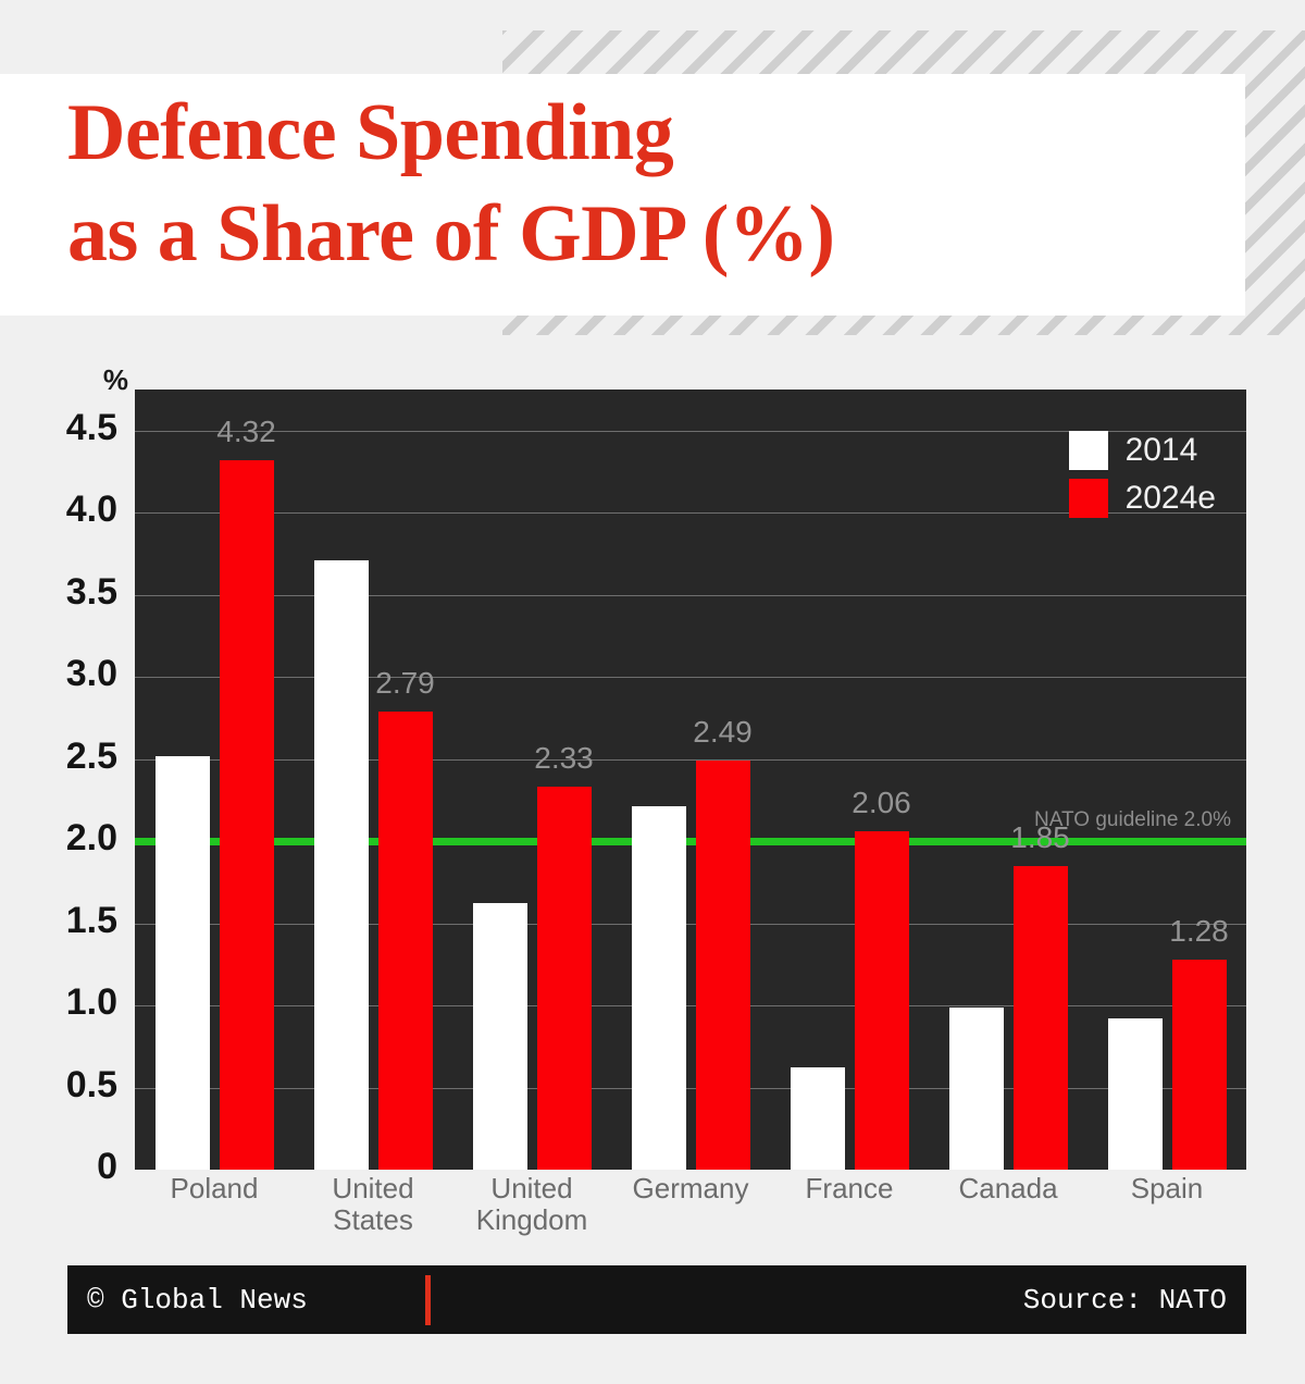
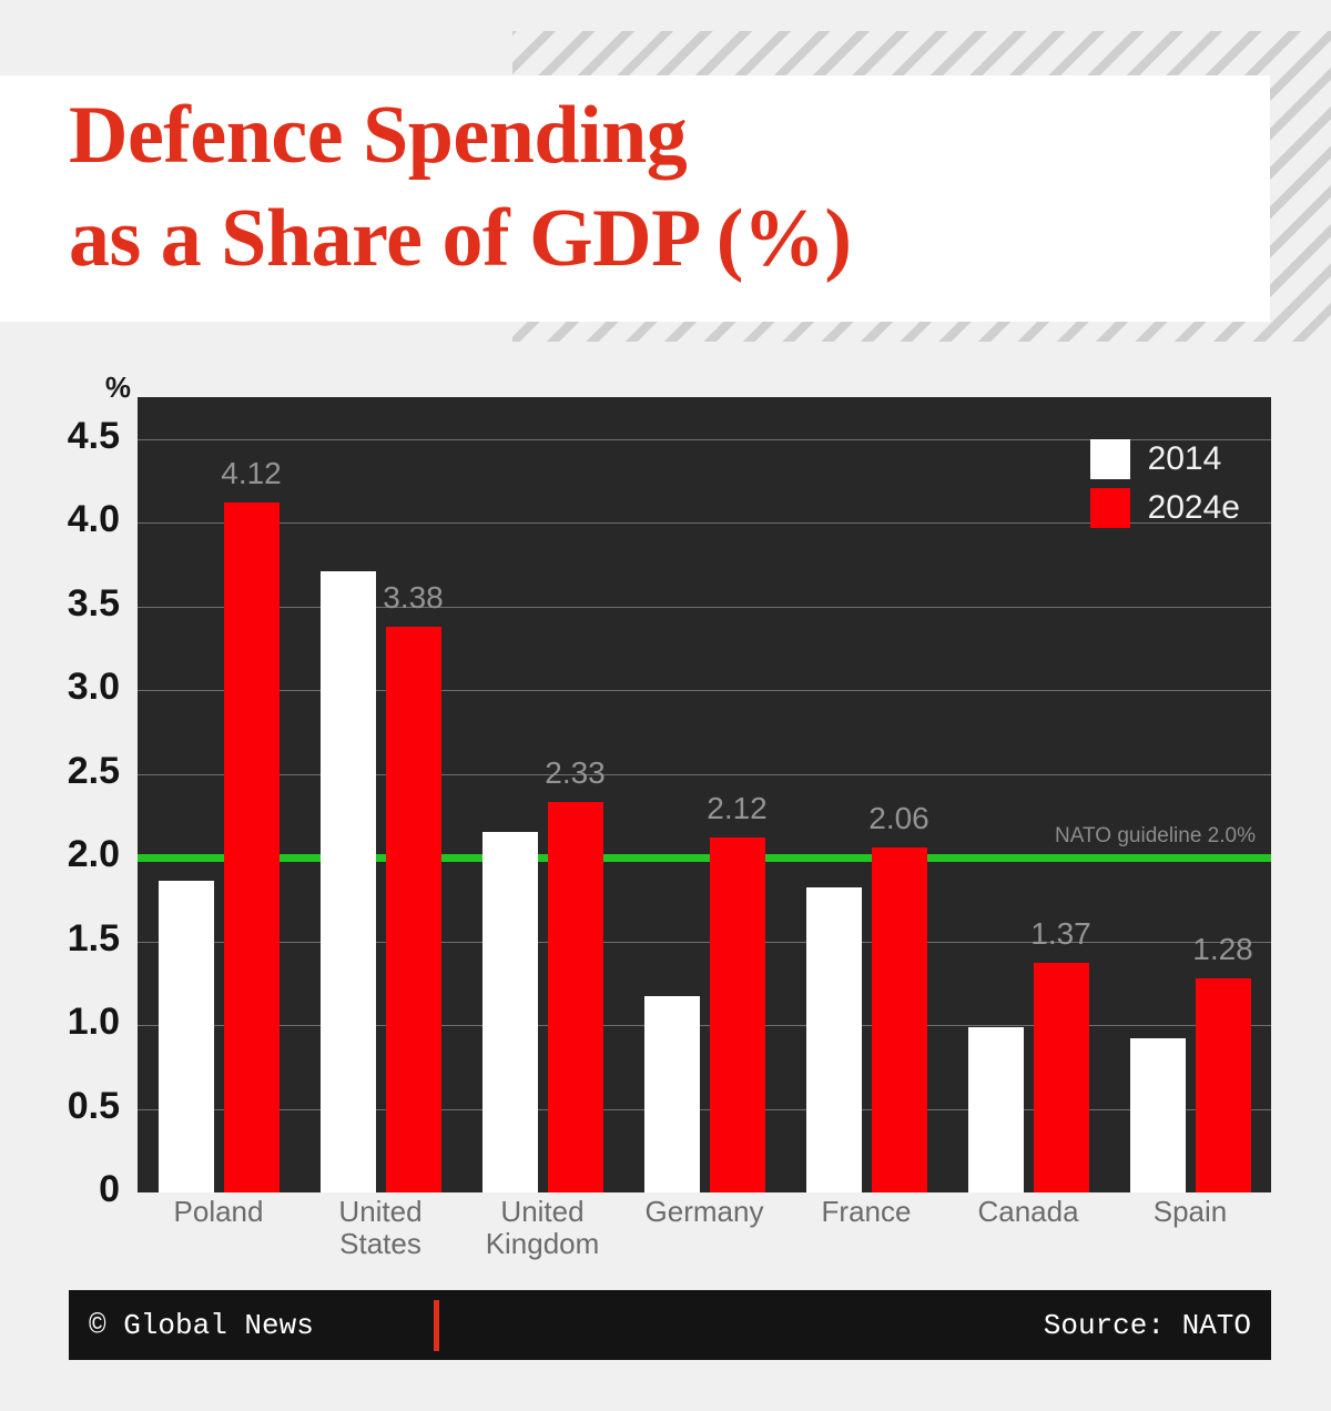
2014/Poland: 2.52 -> 1.86
2024e/Poland: 4.32 -> 4.12
2024e/United States: 2.79 -> 3.38
2014/United Kingdom: 1.62 -> 2.15
2014/Germany: 2.21 -> 1.17
2024e/Germany: 2.49 -> 2.12
2014/France: 0.62 -> 1.82
2024e/Canada: 1.85 -> 1.37
